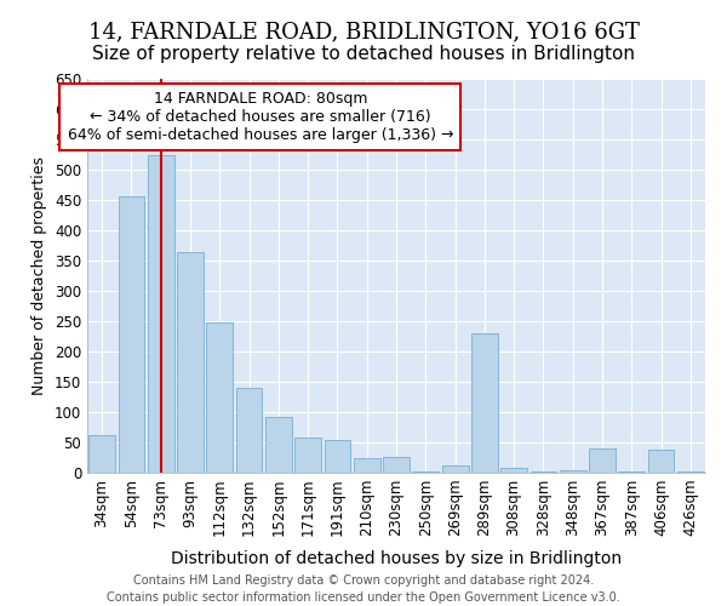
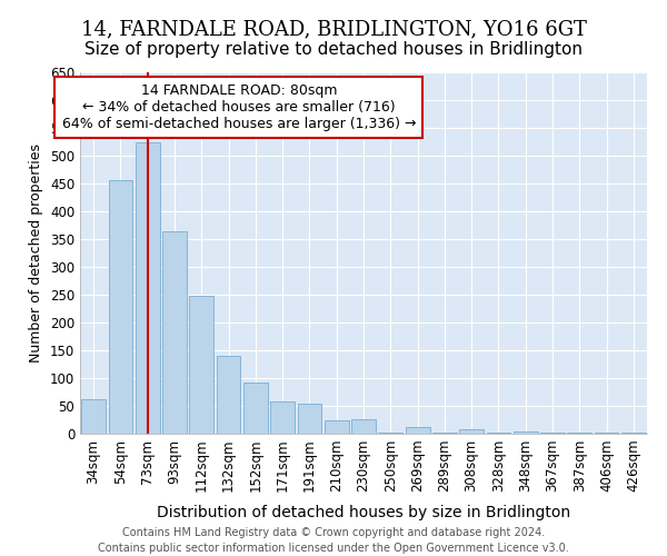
289sqm: 230 -> 2
367sqm: 40 -> 2
406sqm: 38 -> 2
